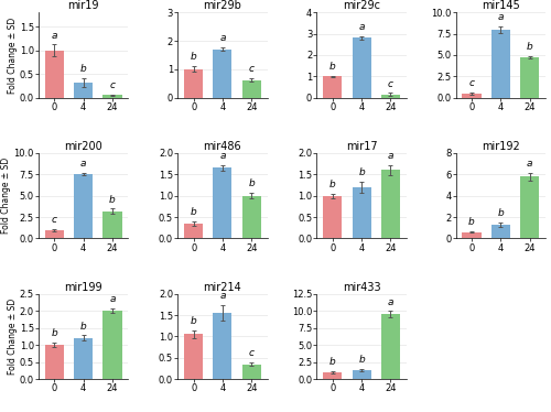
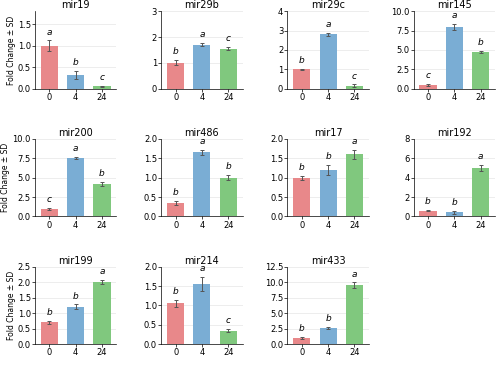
mir29b/24: 0.62 -> 1.55
mir200/24: 3.2 -> 4.2
mir192/4: 1.3 -> 0.4
mir192/24: 5.8 -> 5.0
mir199/0: 1.0 -> 0.7
mir433/4: 1.3 -> 2.6
